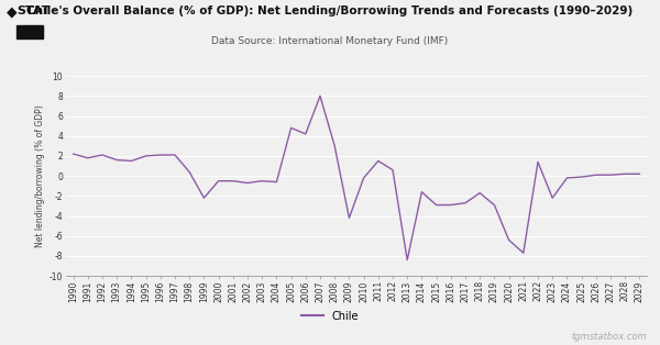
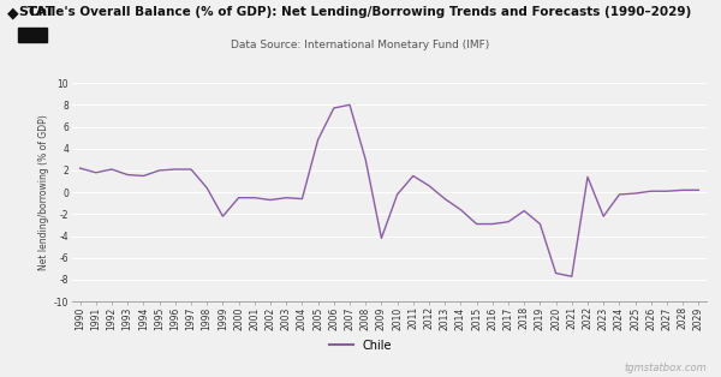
2006: 4.2 -> 7.7
2013: -8.4 -> -0.6
2020: -6.4 -> -7.4
